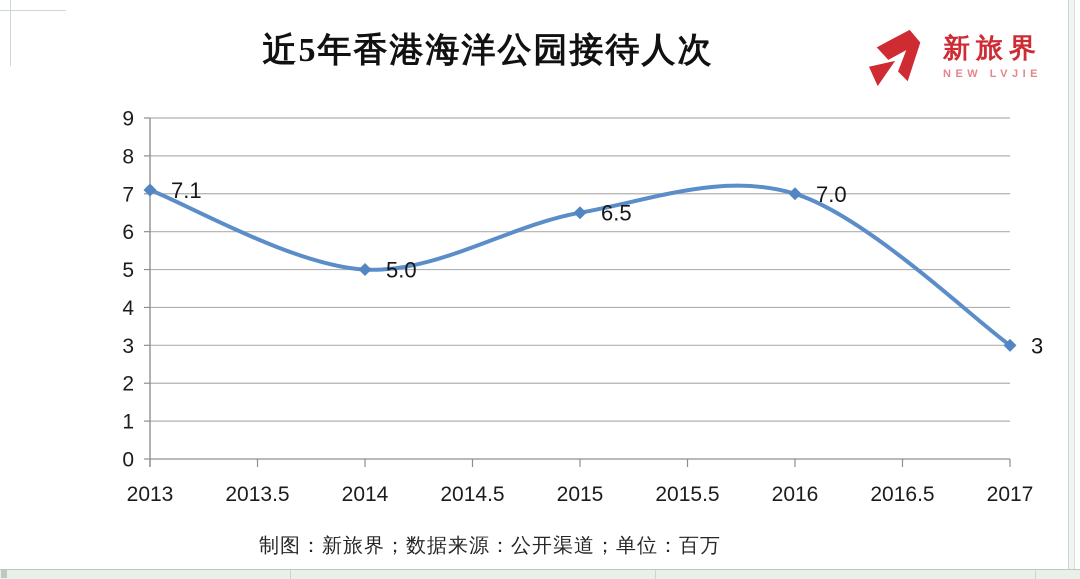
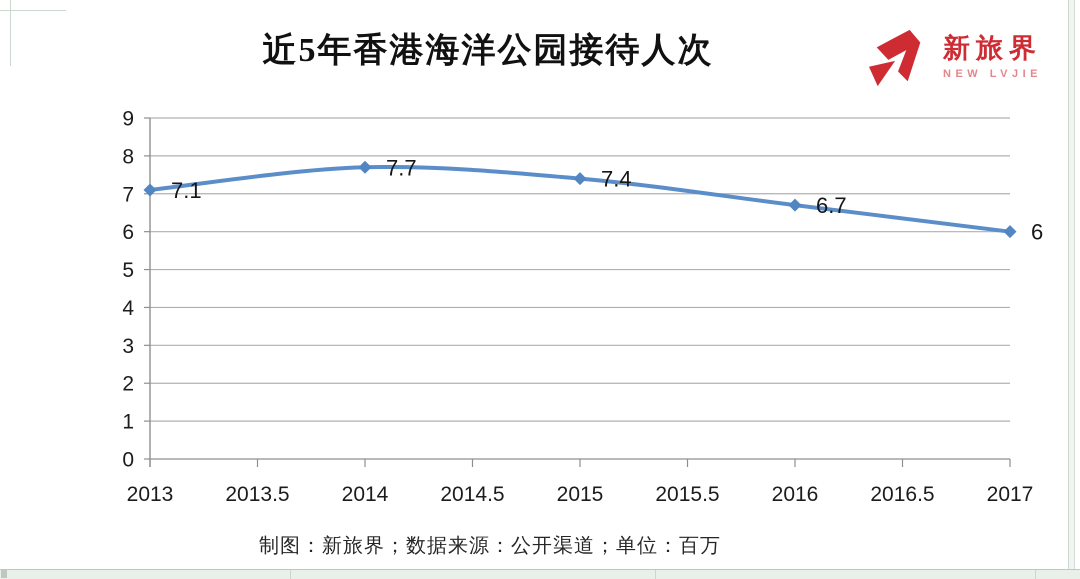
2014: 5.0 -> 7.7
2015: 6.5 -> 7.4
2016: 7.0 -> 6.7
2017: 3 -> 6
